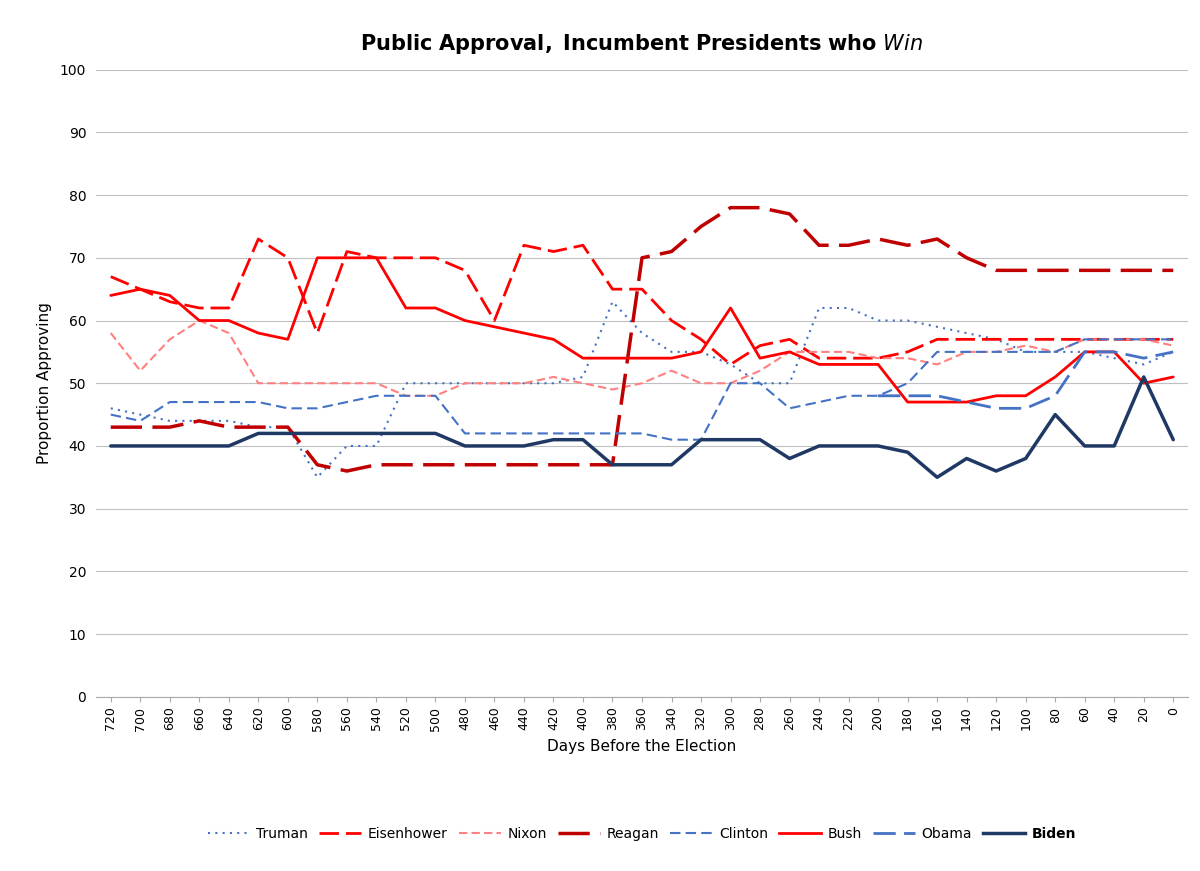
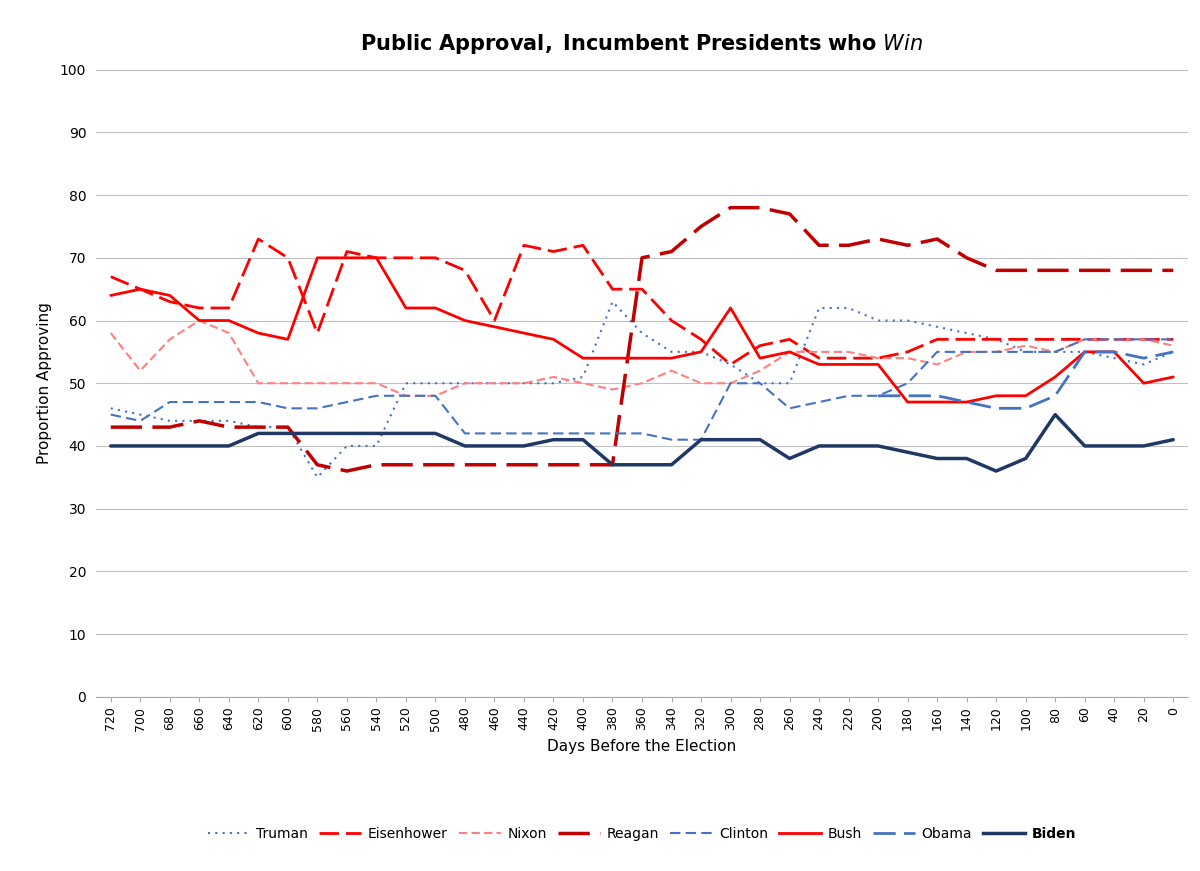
Biden/160: 35 -> 38
Biden/20: 51 -> 40
